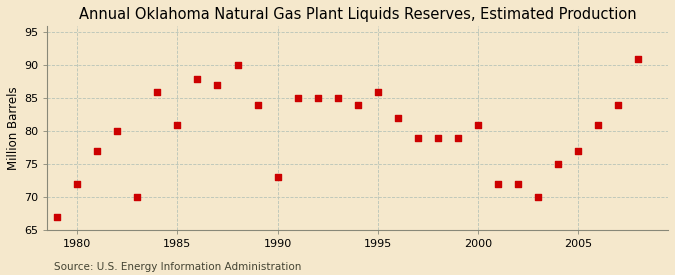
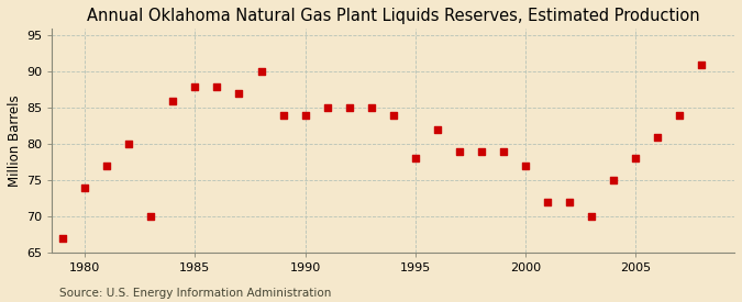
1980: 72 -> 74
1985: 81 -> 88
1990: 73 -> 84
1995: 86 -> 78
2000: 81 -> 77
2005: 77 -> 78
